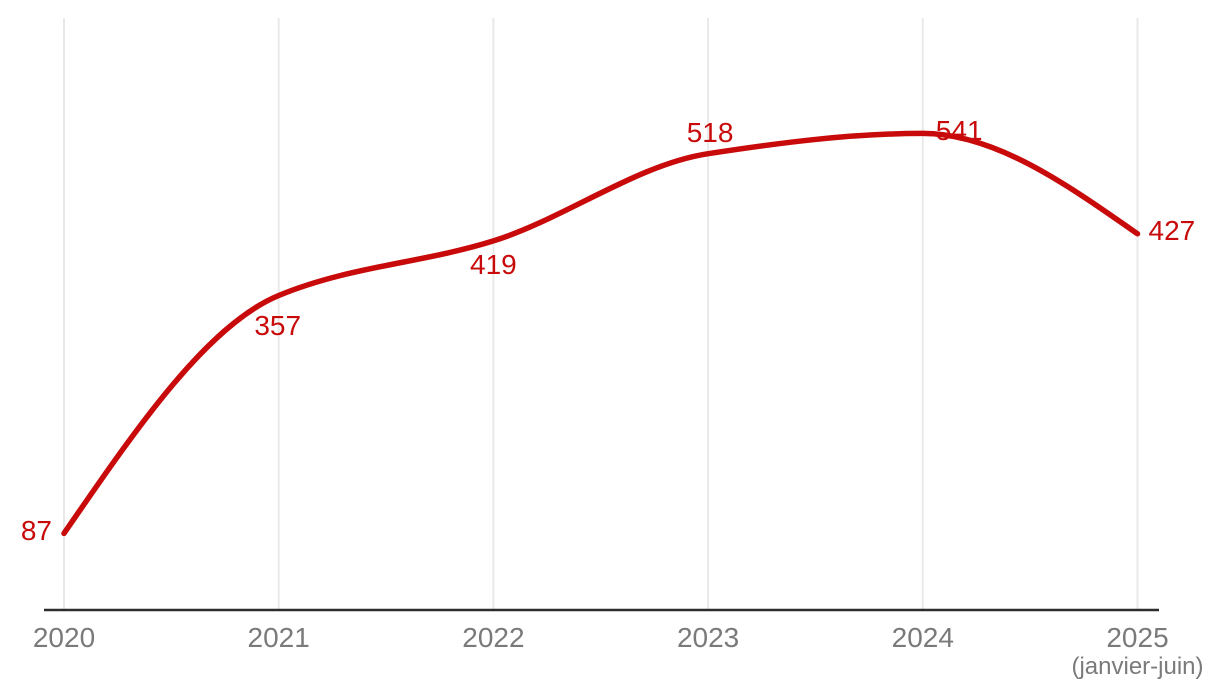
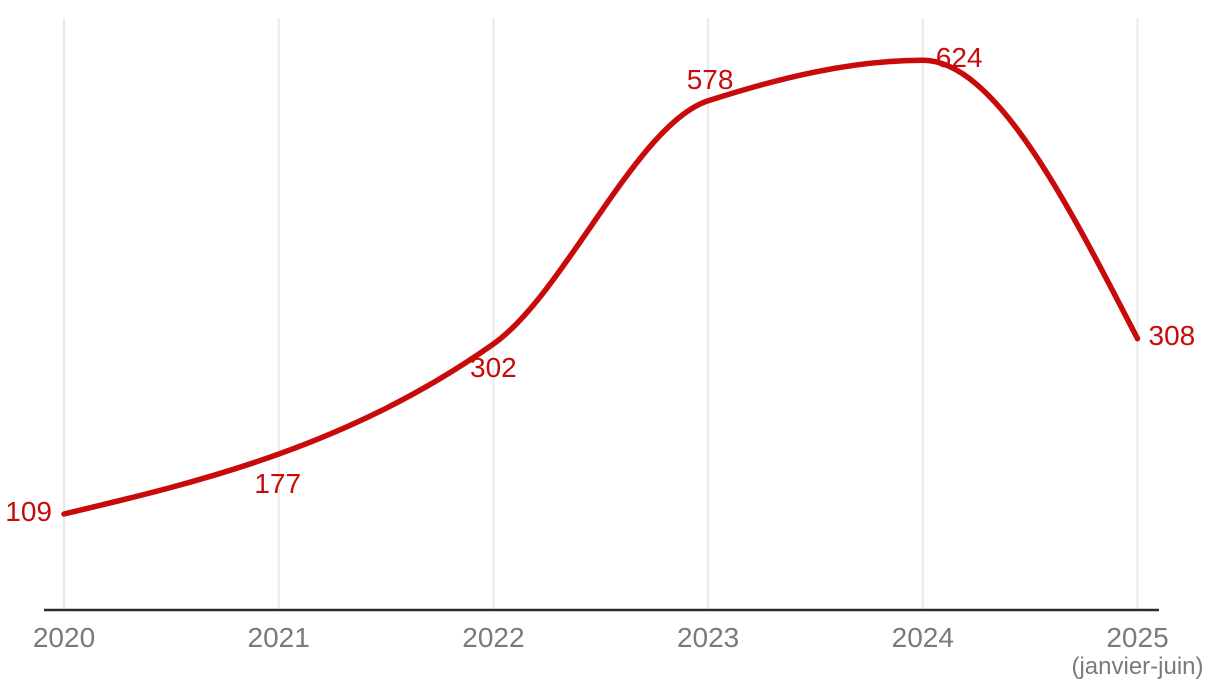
2020: 87 -> 109
2021: 357 -> 177
2022: 419 -> 302
2023: 518 -> 578
2024: 541 -> 624
2025: 427 -> 308
